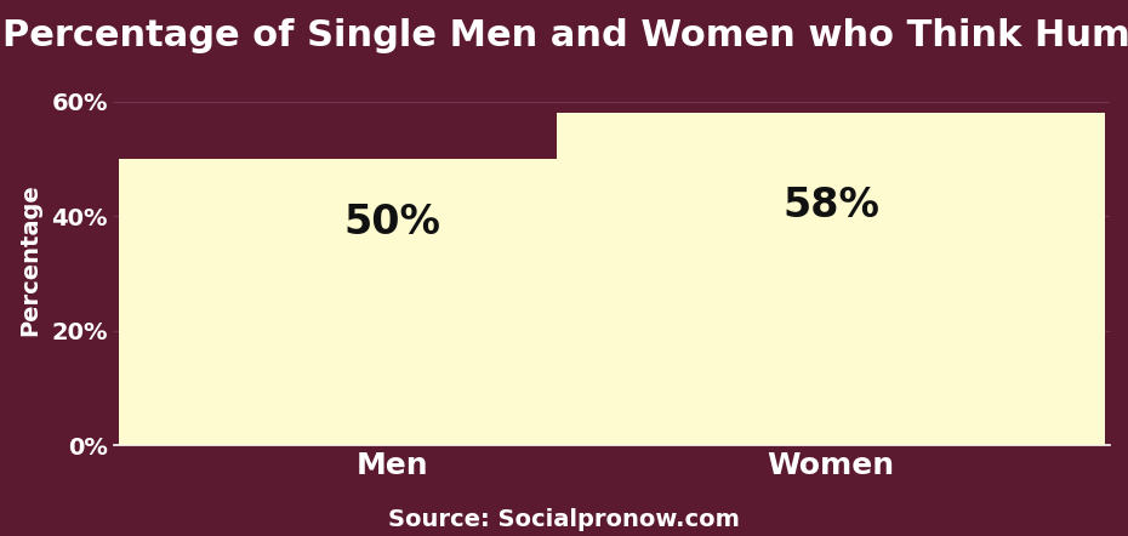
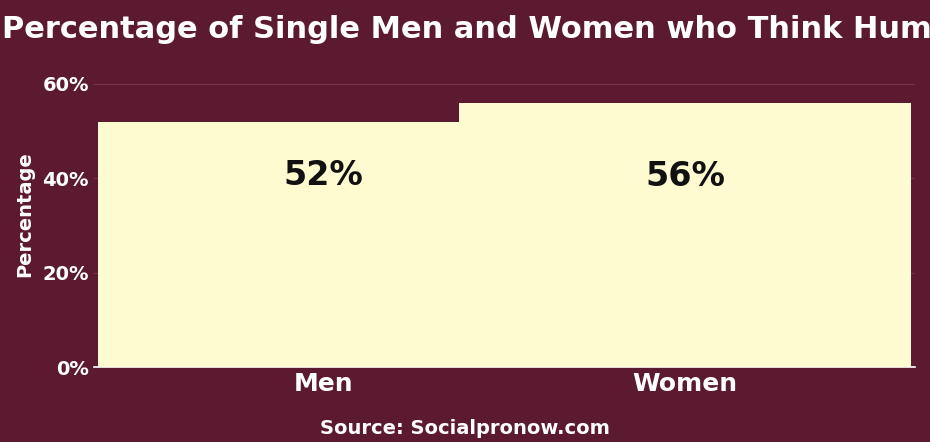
Men: 50% -> 52%
Women: 58% -> 56%
